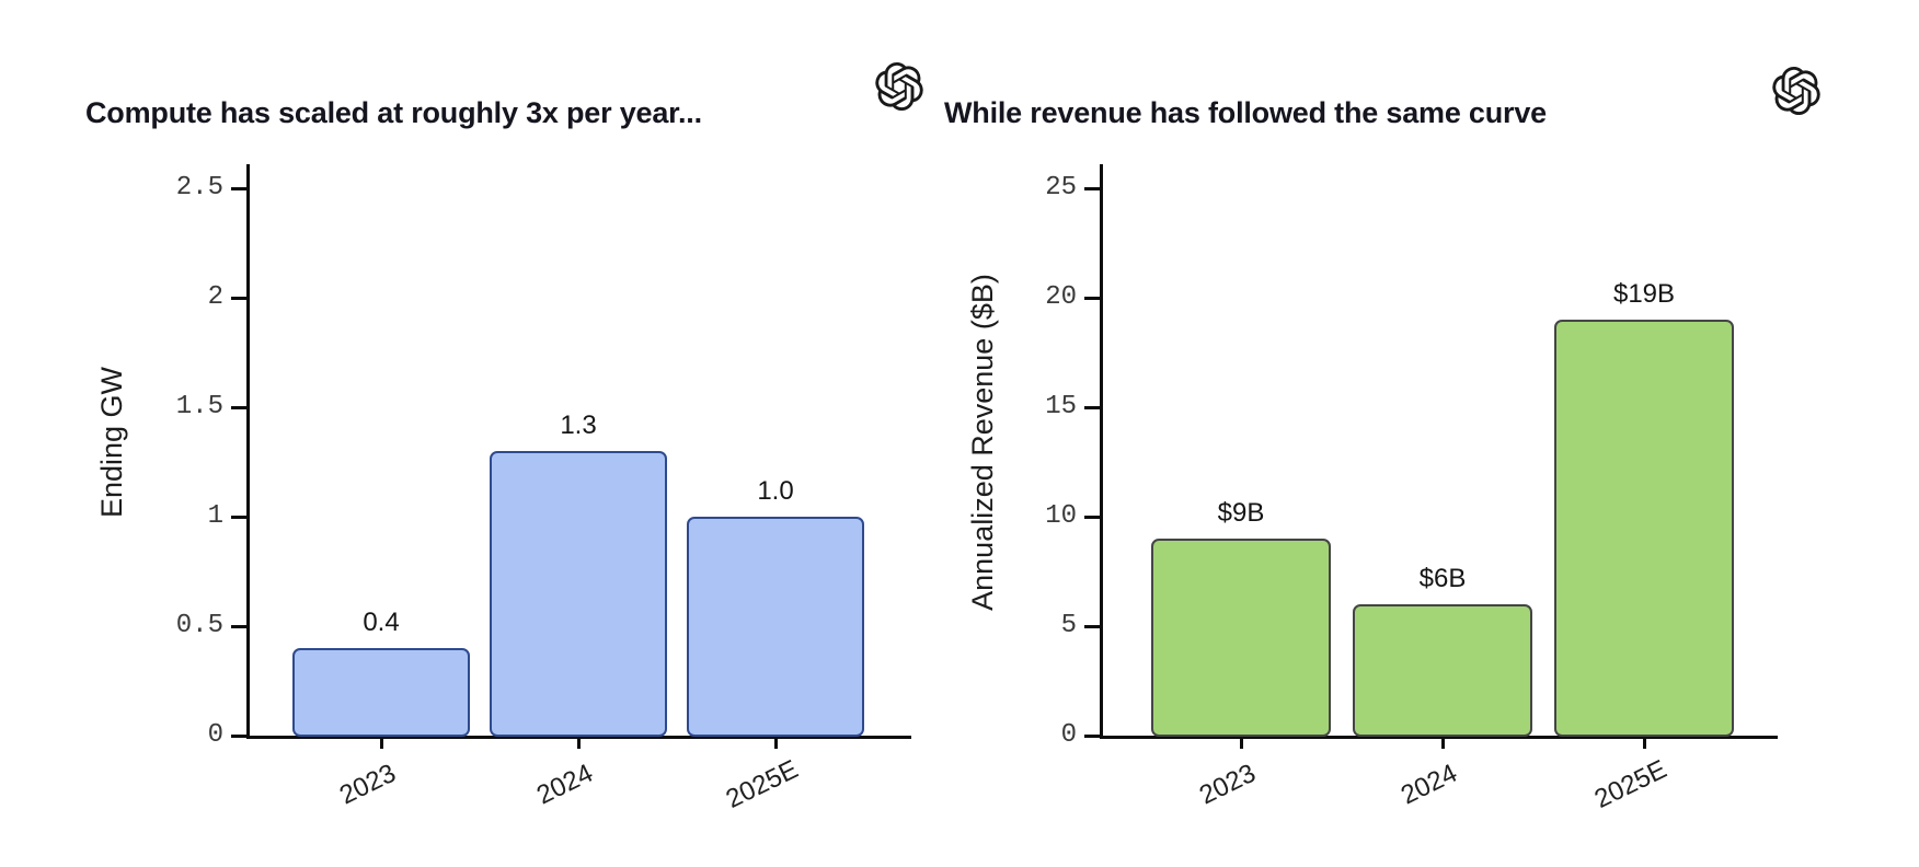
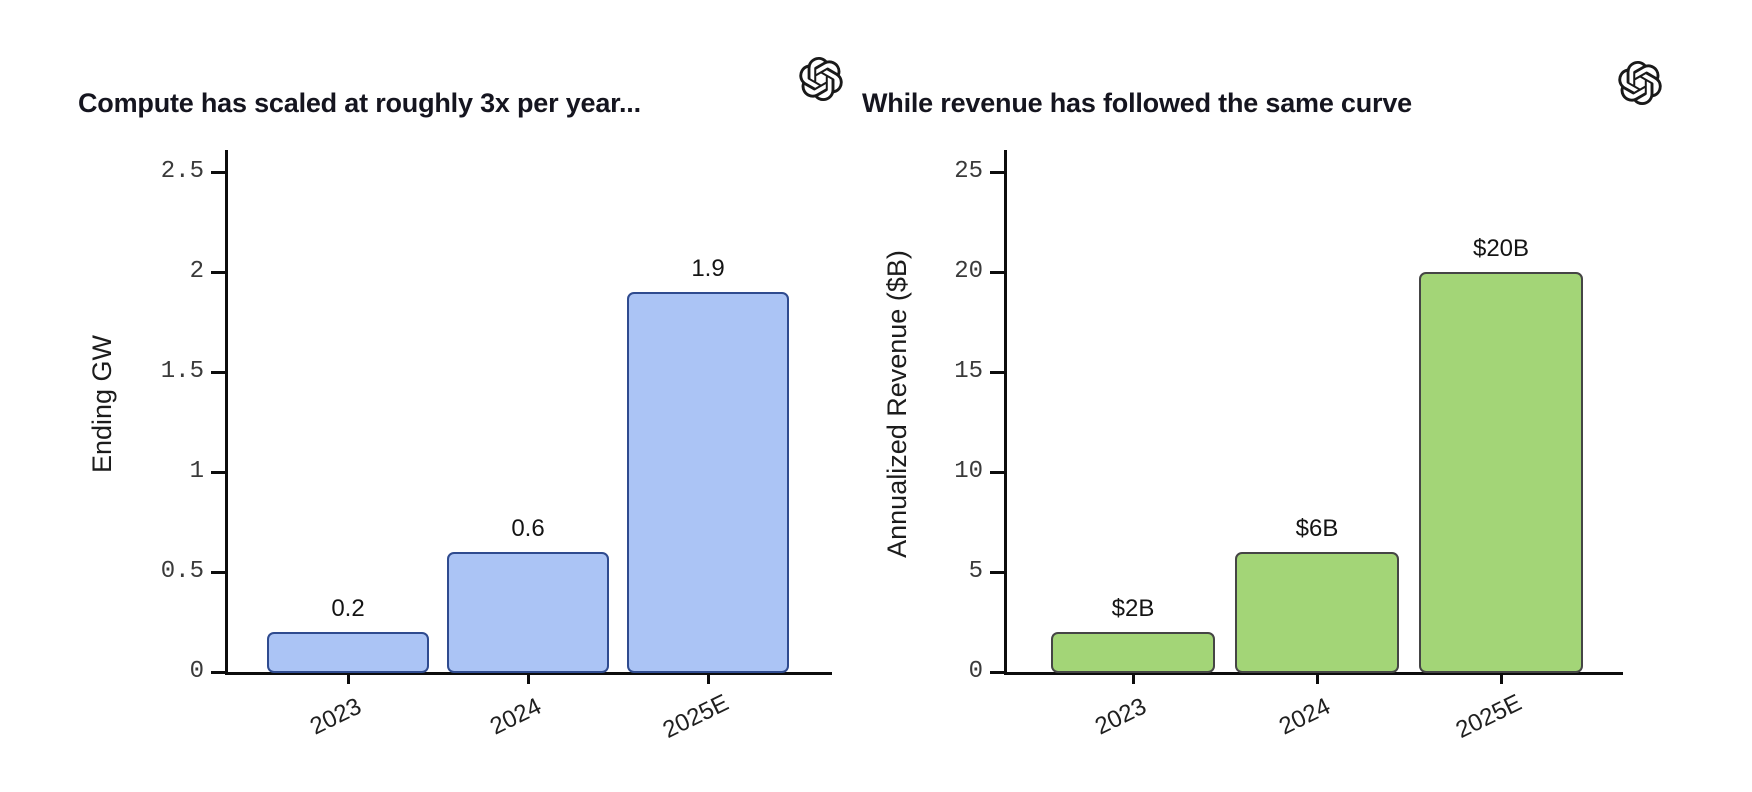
Compute has scaled at roughly 3x per year.../2023: 0.4 -> 0.2
Compute has scaled at roughly 3x per year.../2024: 1.3 -> 0.6
Compute has scaled at roughly 3x per year.../2025E: 1.0 -> 1.9
While revenue has followed the same curve/2023: $9B -> $2B
While revenue has followed the same curve/2025E: $19B -> $20B
